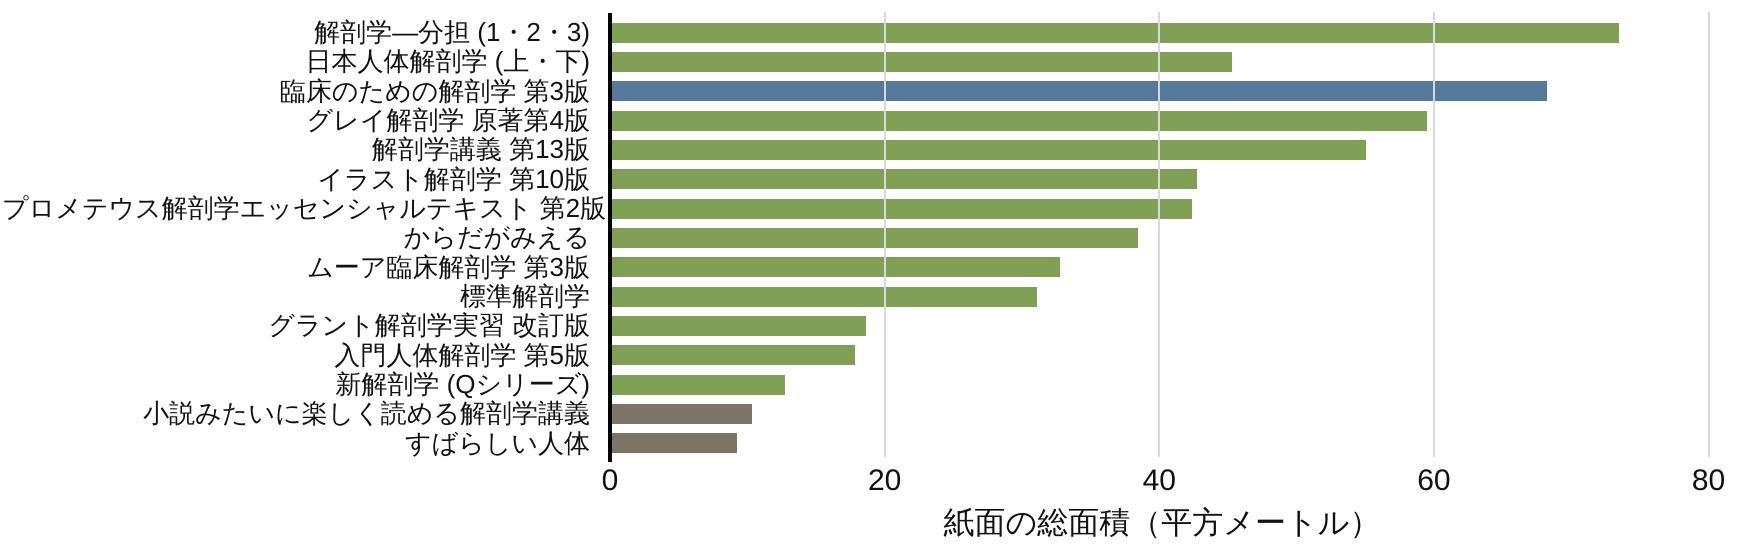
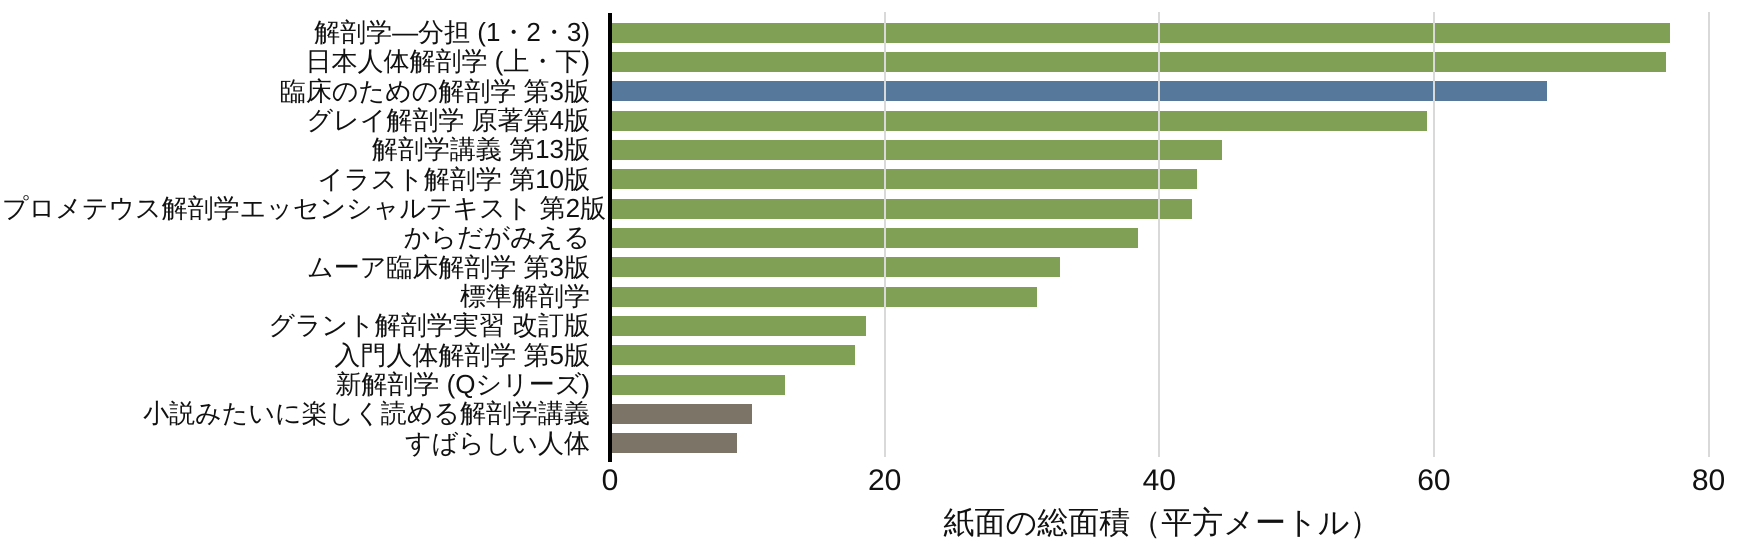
解剖学―分担 (1・2・3): 73.4 -> 77.1
日本人体解剖学 (上・下): 45.2 -> 76.8
解剖学講義 第13版: 55.0 -> 44.5
